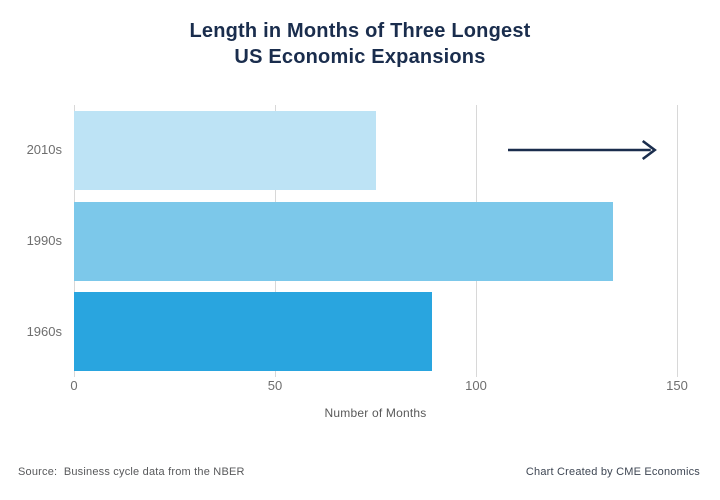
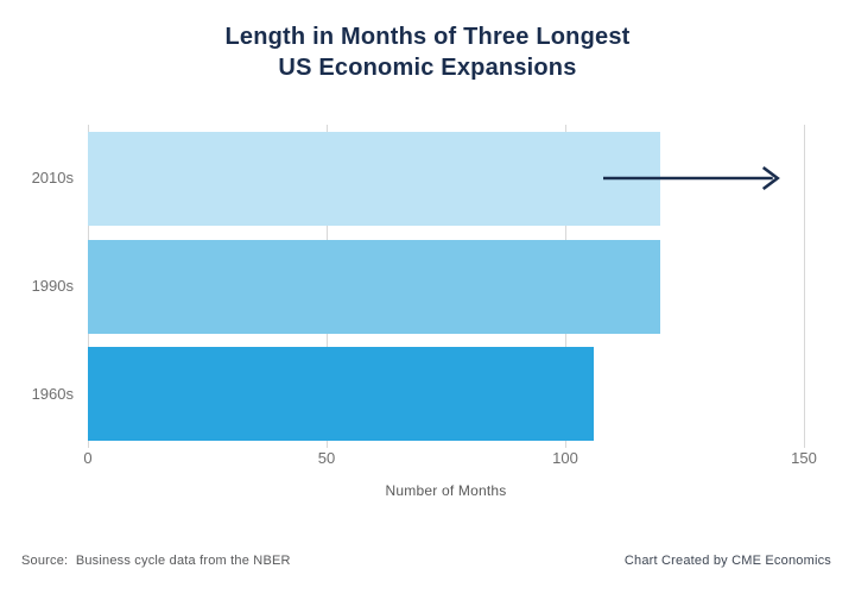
2010s: 75 -> 120
1990s: 134 -> 120
1960s: 89 -> 106
